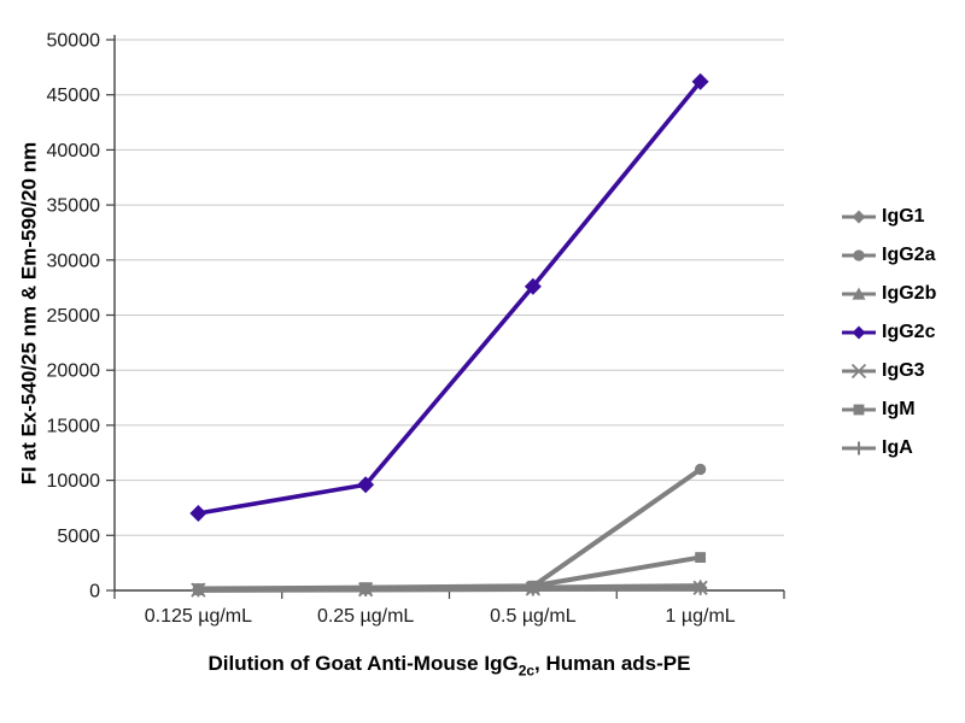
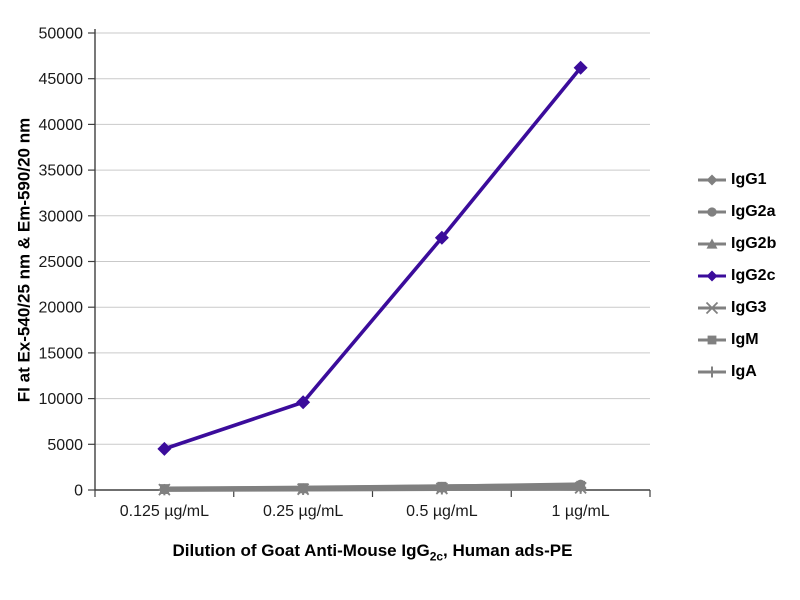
IgG2c/0.125 µg/mL: 7000 -> 4000
IgG2a/1 µg/mL: 11000 -> 1000
IgM/1 µg/mL: 3000 -> 1000
